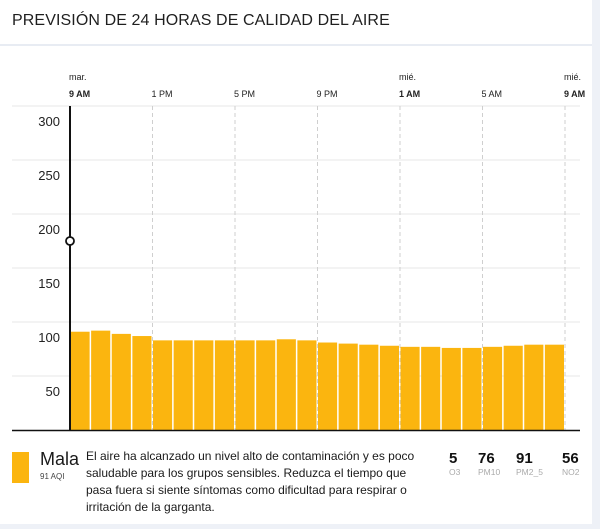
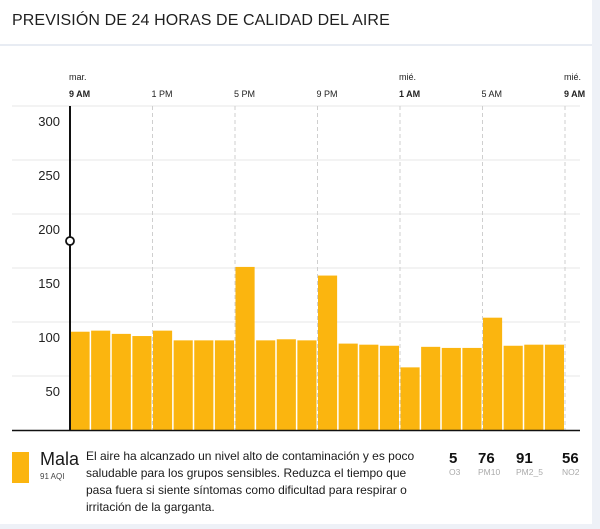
1 PM: 83 -> 92
5 PM: 83 -> 151
9 PM: 81 -> 143
1 AM: 77 -> 58
5 AM: 77 -> 104
